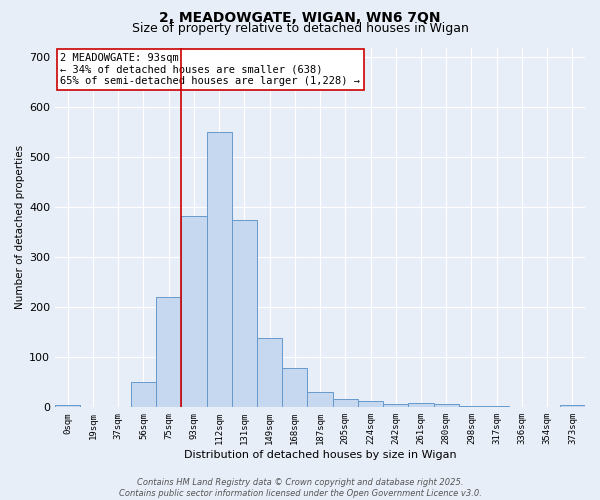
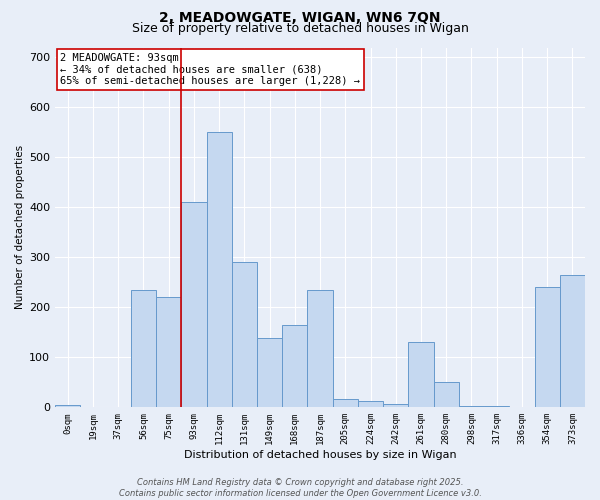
56sqm: 50 -> 235
93sqm: 383 -> 410
131sqm: 375 -> 290
168sqm: 78 -> 165
187sqm: 30 -> 235
261sqm: 8 -> 130
280sqm: 6 -> 50
354sqm: 1 -> 240
373sqm: 4 -> 265
